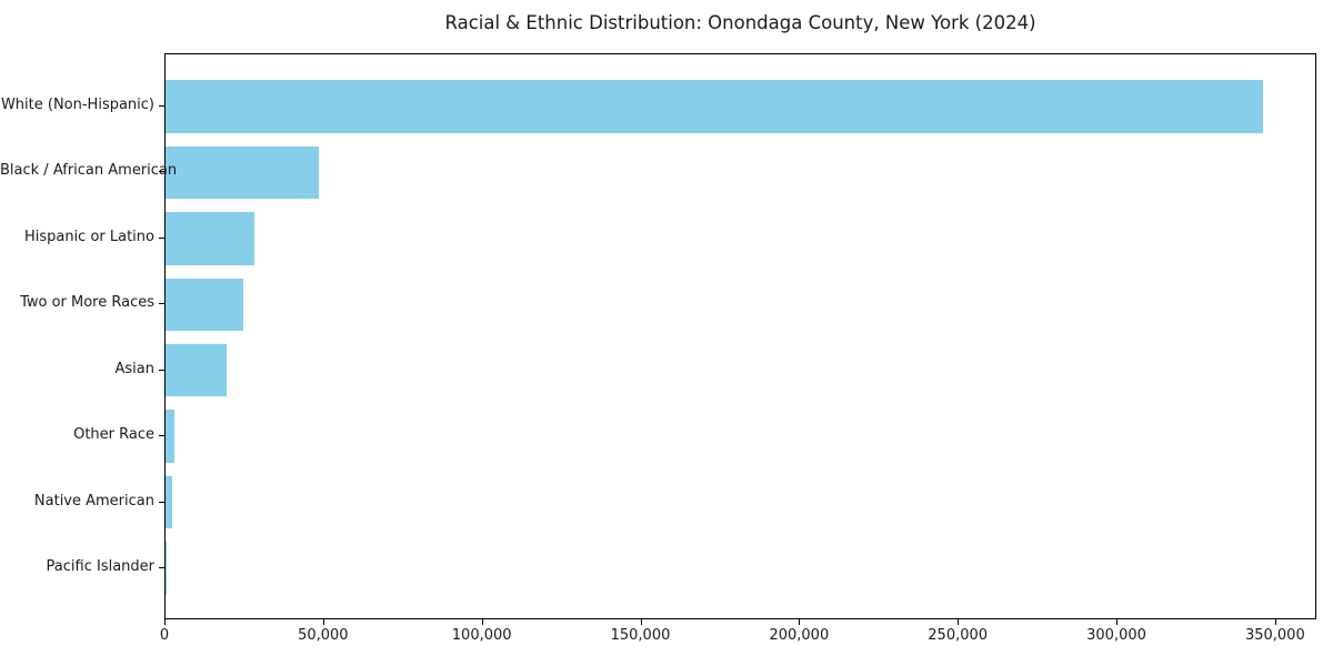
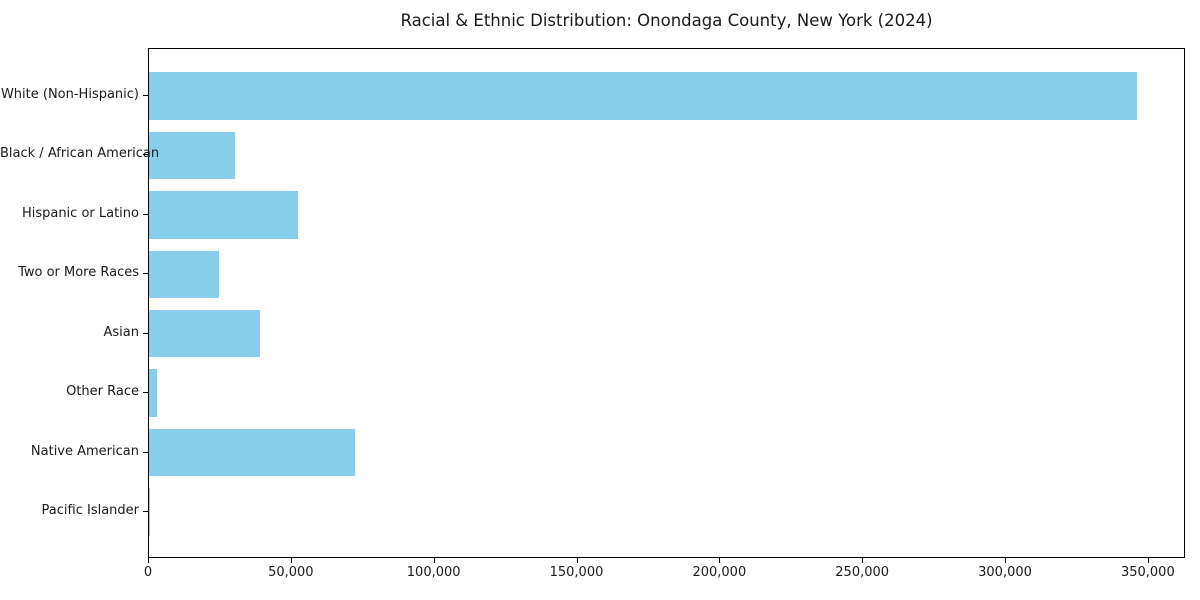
Black / African American: 48000 -> 30000
Hispanic or Latino: 28000 -> 52000
Asian: 19000 -> 39000
Native American: 2000 -> 72000
